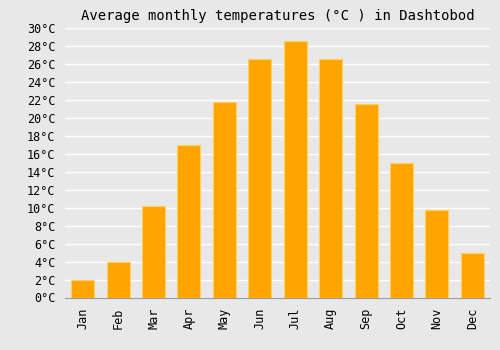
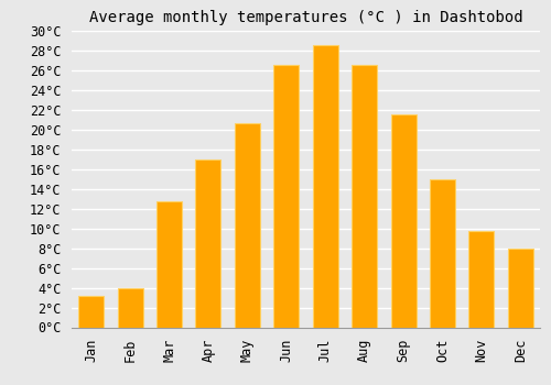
Jan: 2.0°C -> 3.2°C
Mar: 10.2°C -> 12.8°C
May: 21.8°C -> 20.6°C
Dec: 5.0°C -> 8.0°C
